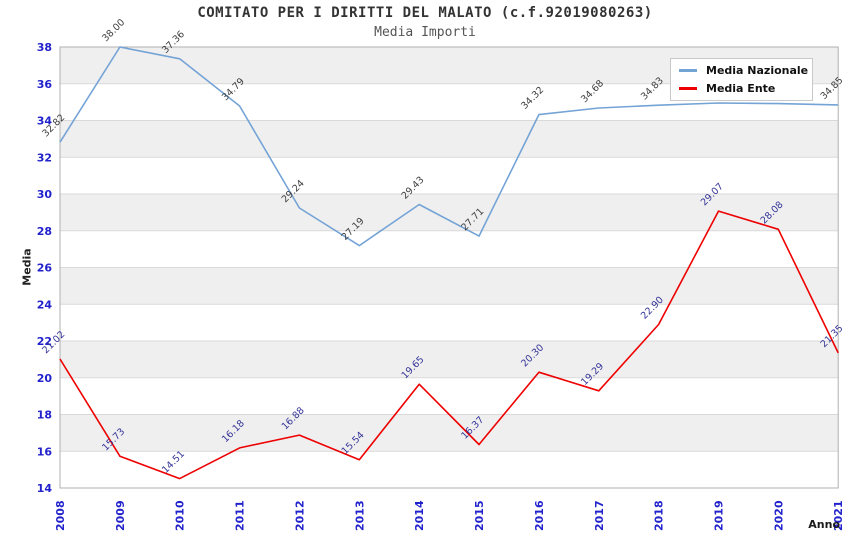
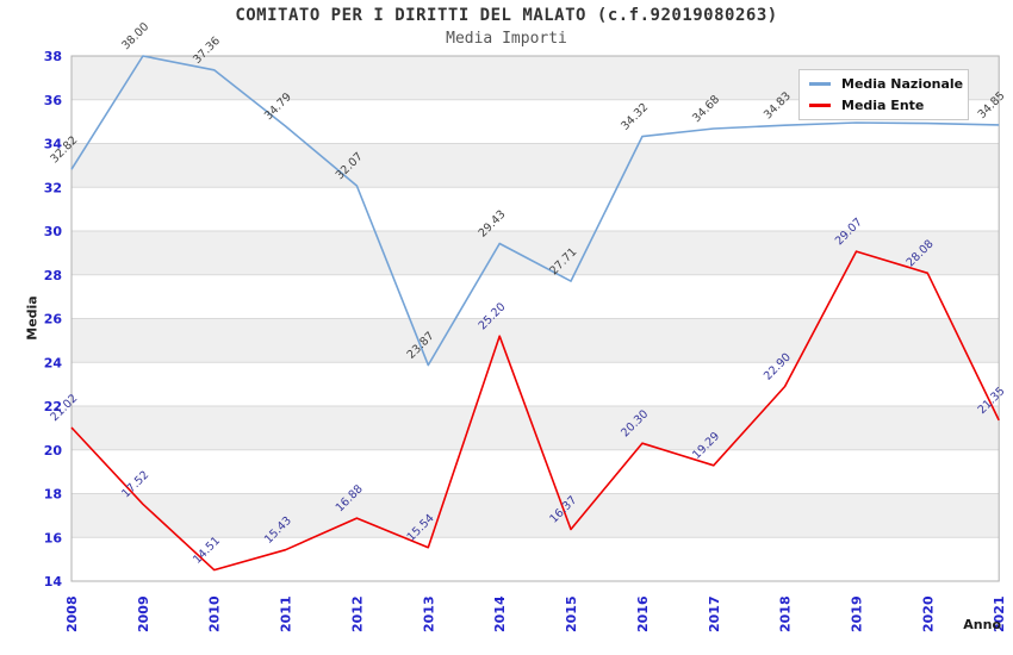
Media Ente/2009: 15.73 -> 17.52
Media Ente/2011: 16.18 -> 15.43
Media Nazionale/2012: 29.24 -> 32.07
Media Nazionale/2013: 27.19 -> 23.87
Media Ente/2014: 19.65 -> 25.20
